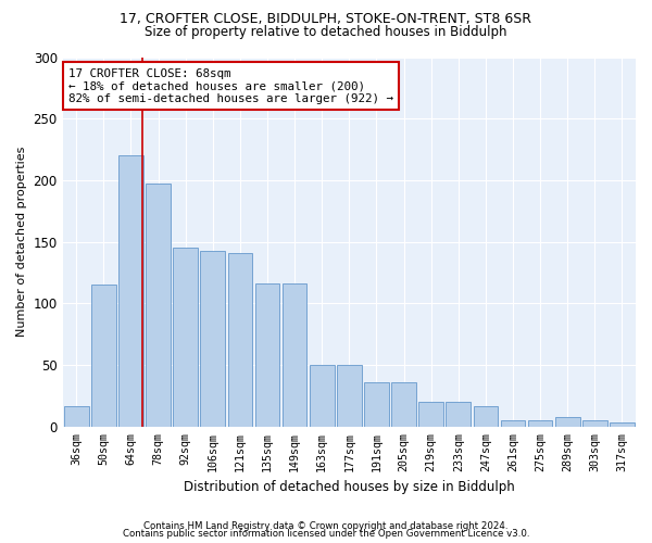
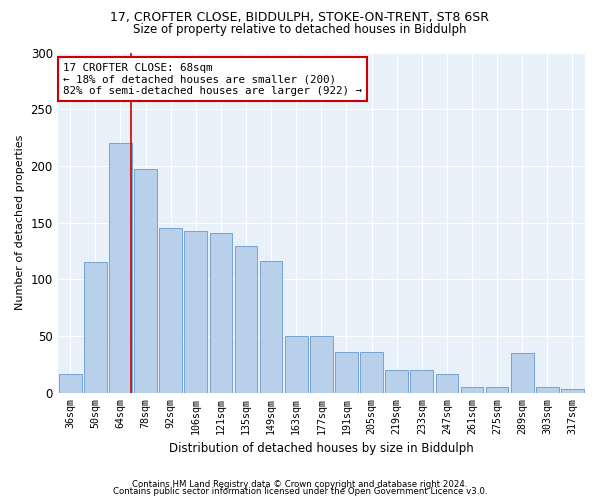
135sqm: 116 -> 129
289sqm: 8 -> 35
